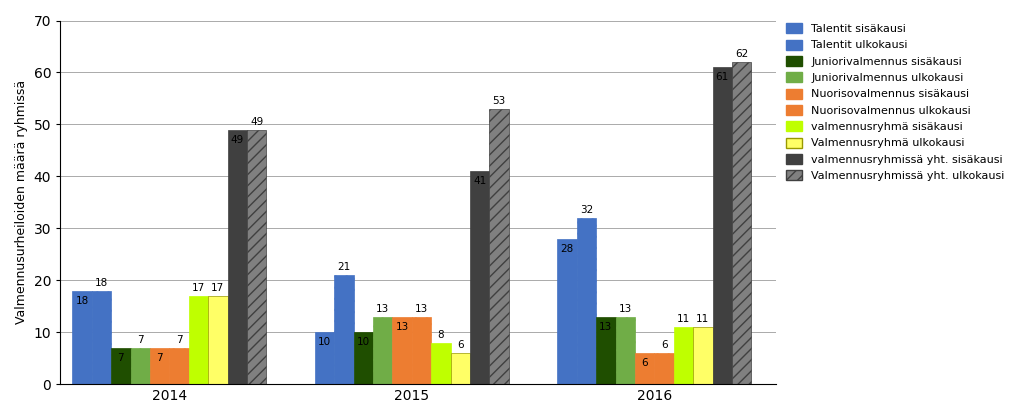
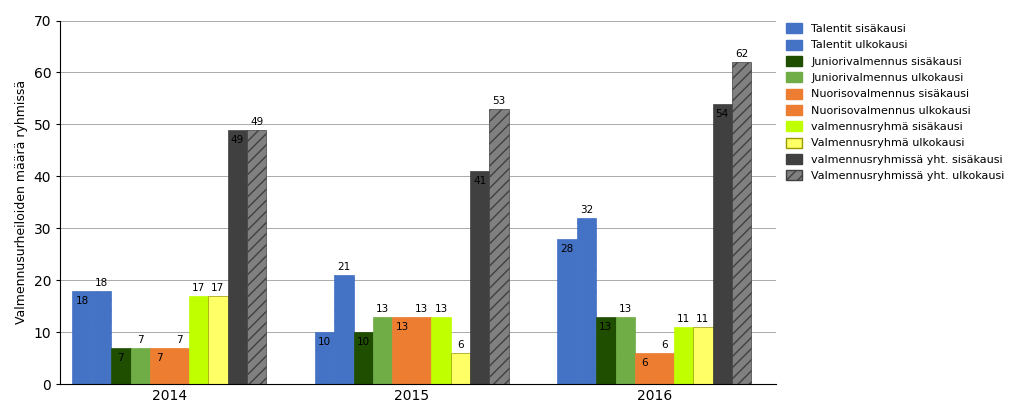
valmennusryhmä sisäkausi/2015: 8 -> 13
valmennusryhmissä yht. sisäkausi/2016: 61 -> 54
